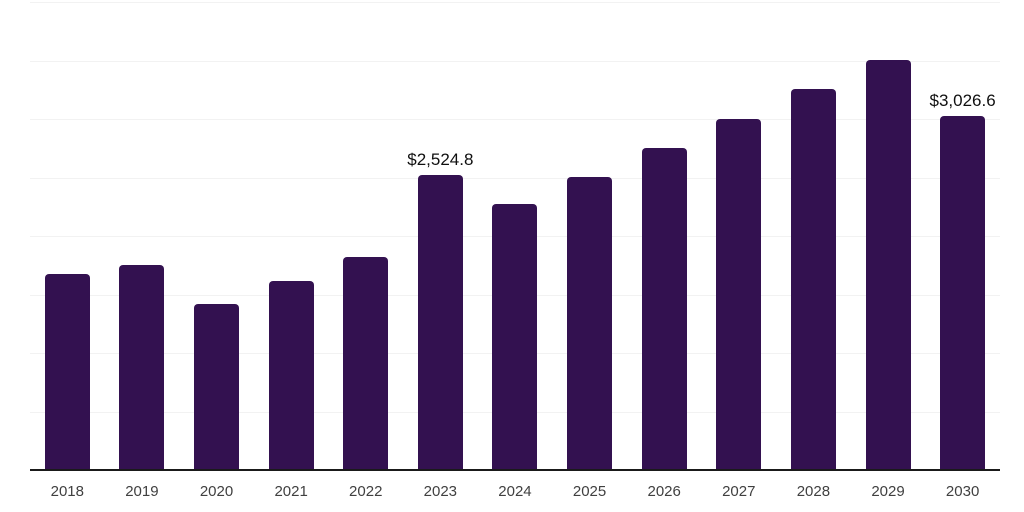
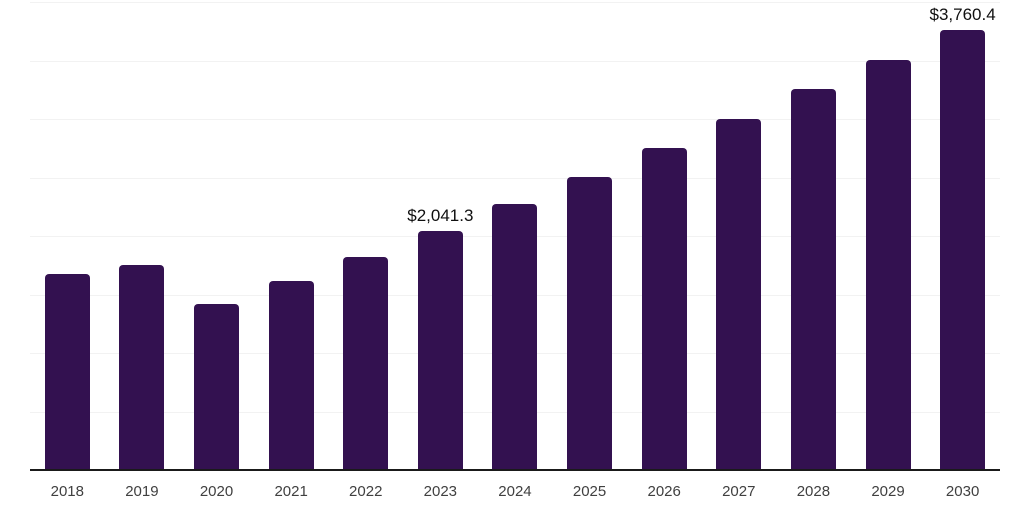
2023: $2,524.8 -> $2,041.3
2030: $3,026.6 -> $3,760.4
